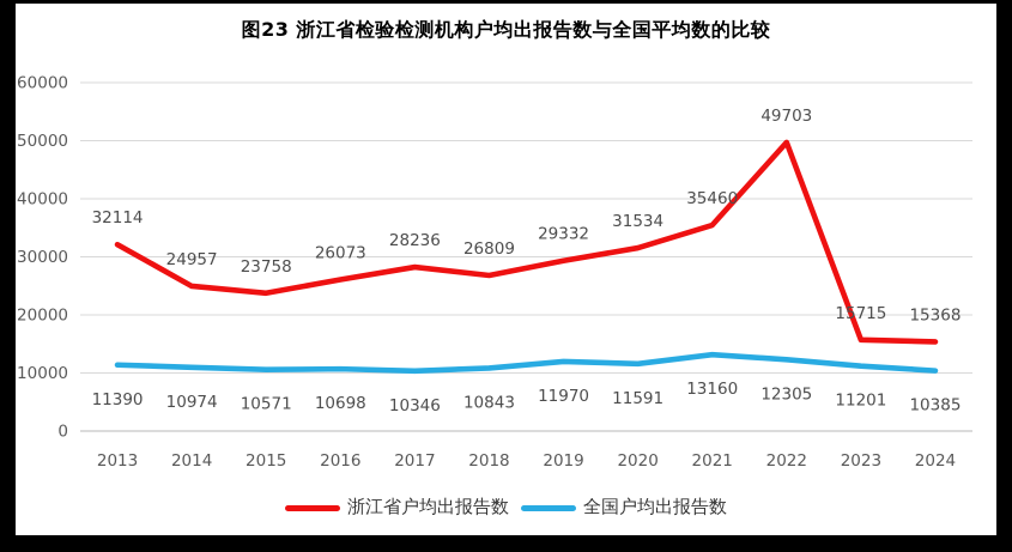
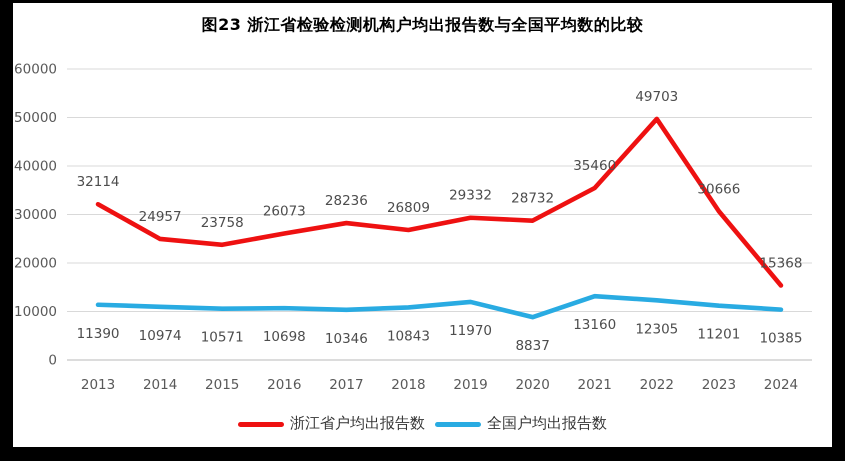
浙江省户均出报告数/2020: 31534 -> 28732
全国户均出报告数/2020: 11591 -> 8837
浙江省户均出报告数/2023: 15715 -> 30666
